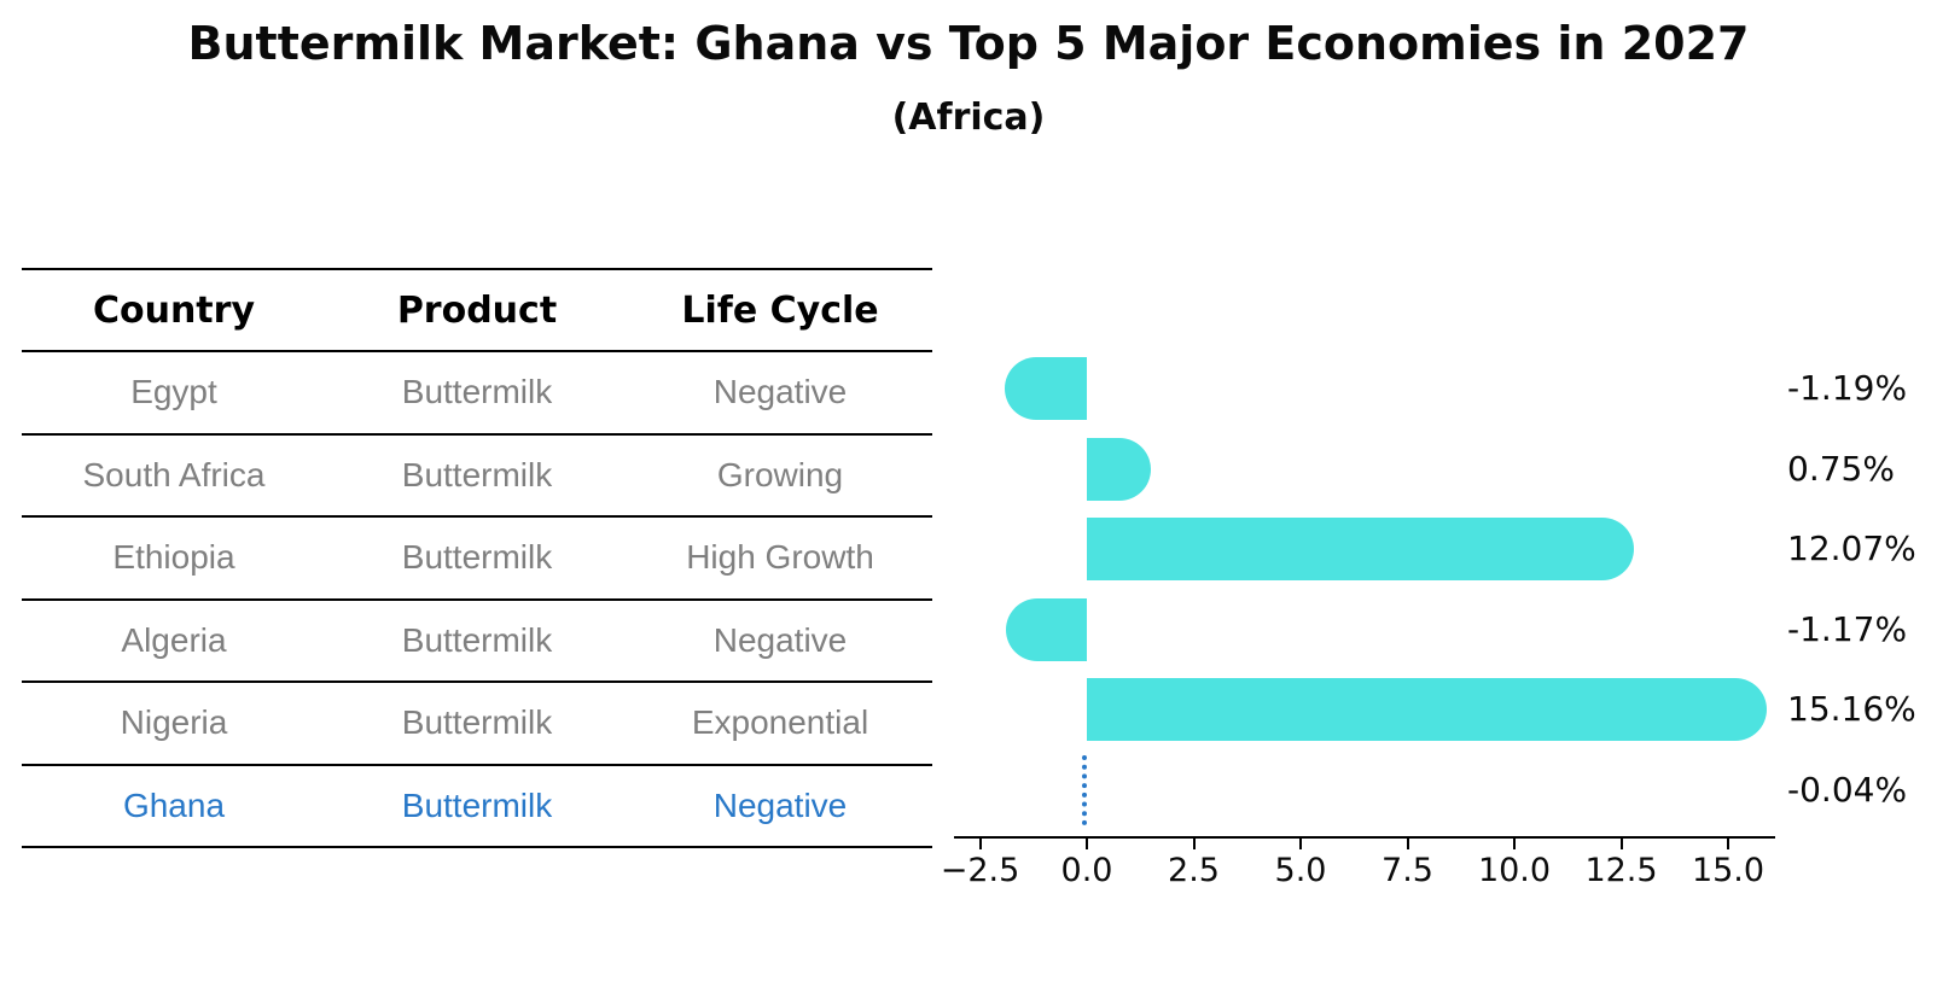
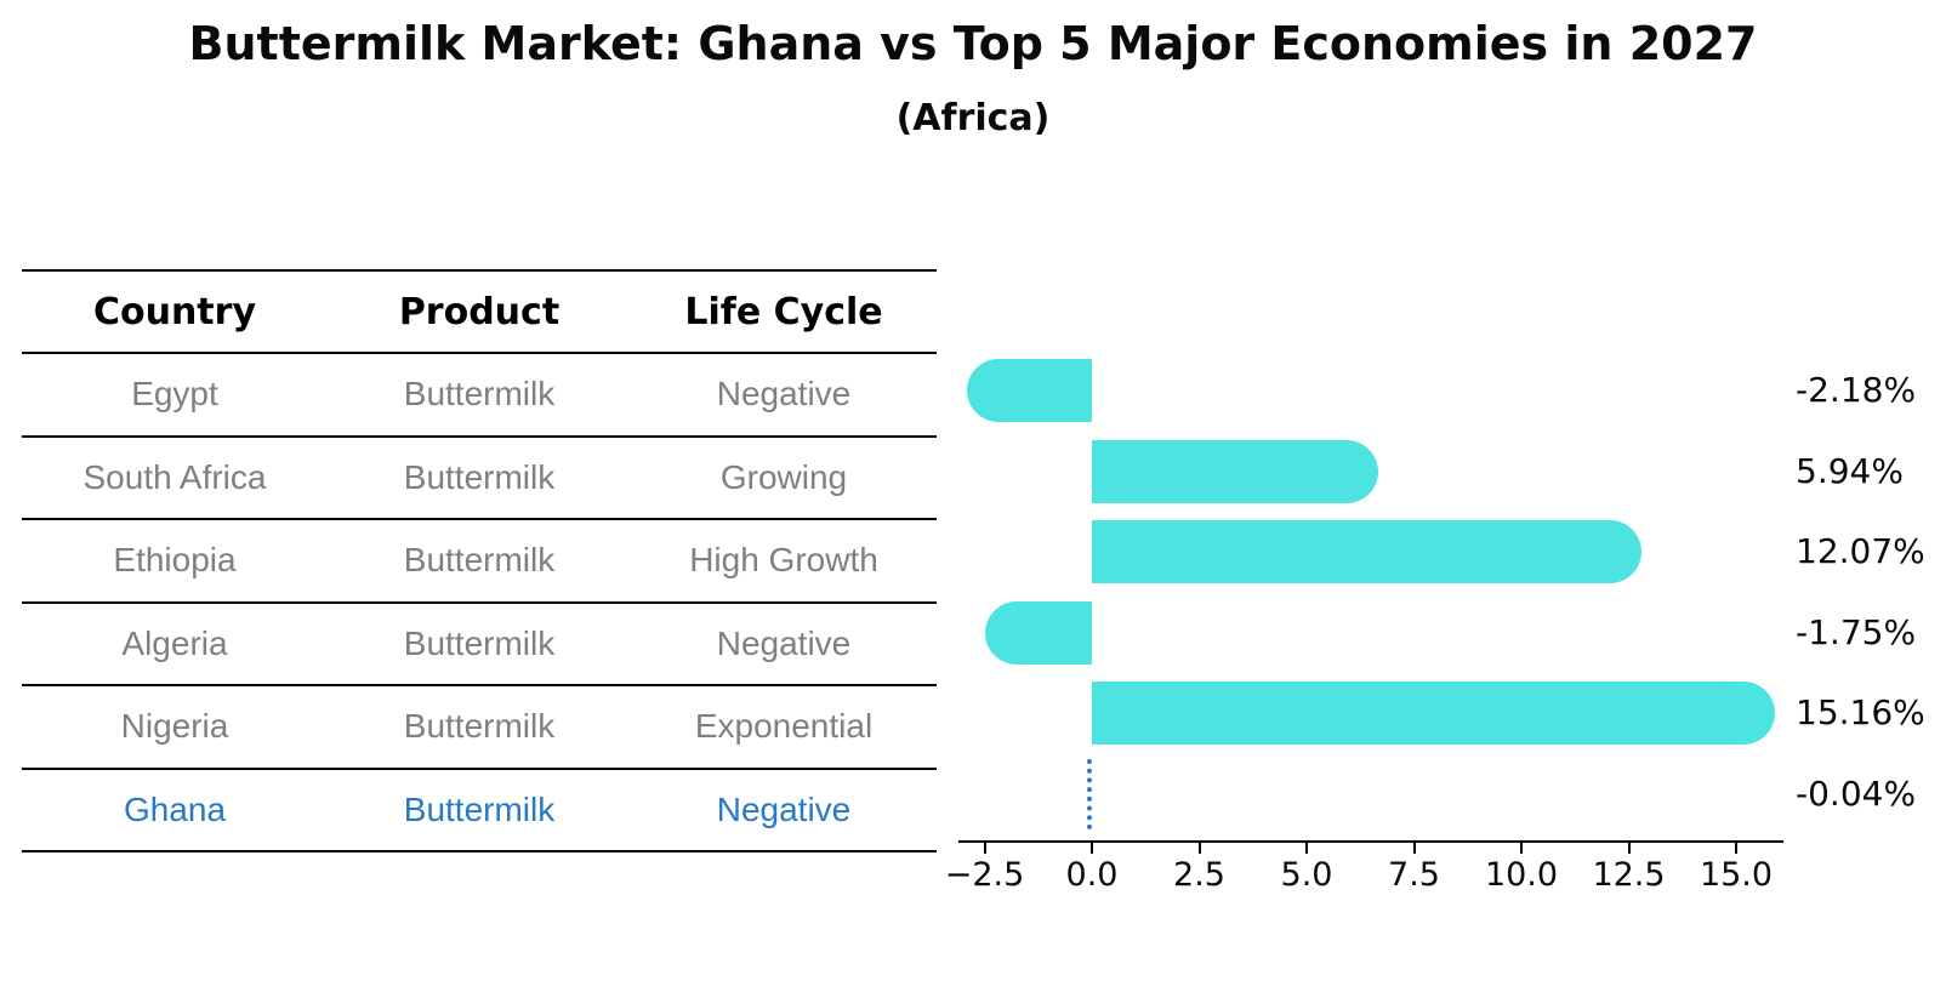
Egypt: -1.19% -> -2.18%
South Africa: 0.75% -> 5.94%
Algeria: -1.17% -> -1.75%
